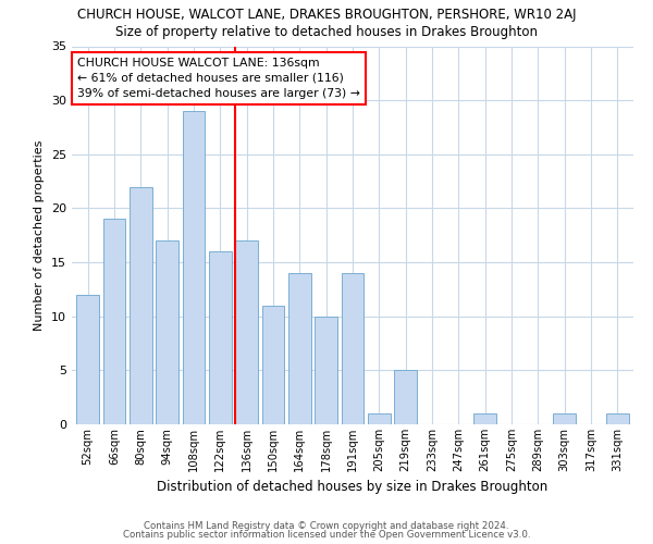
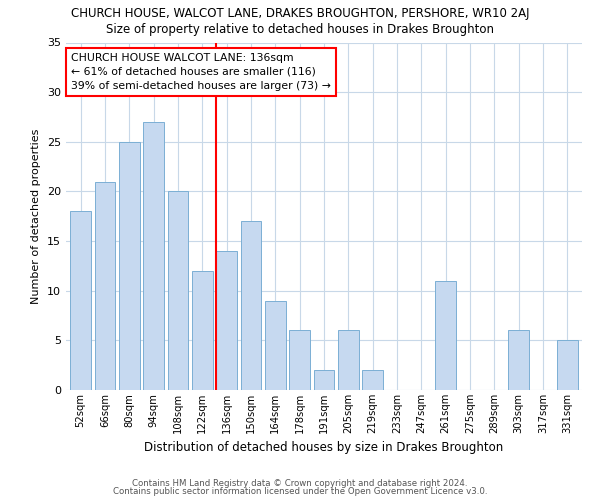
52sqm: 12 -> 18
66sqm: 19 -> 21
80sqm: 22 -> 25
94sqm: 17 -> 27
108sqm: 29 -> 20
122sqm: 16 -> 12
136sqm: 17 -> 14
150sqm: 11 -> 17
164sqm: 14 -> 9
178sqm: 10 -> 6
191sqm: 14 -> 2
205sqm: 1 -> 6
219sqm: 5 -> 2
261sqm: 1 -> 11
303sqm: 1 -> 6
331sqm: 1 -> 5
